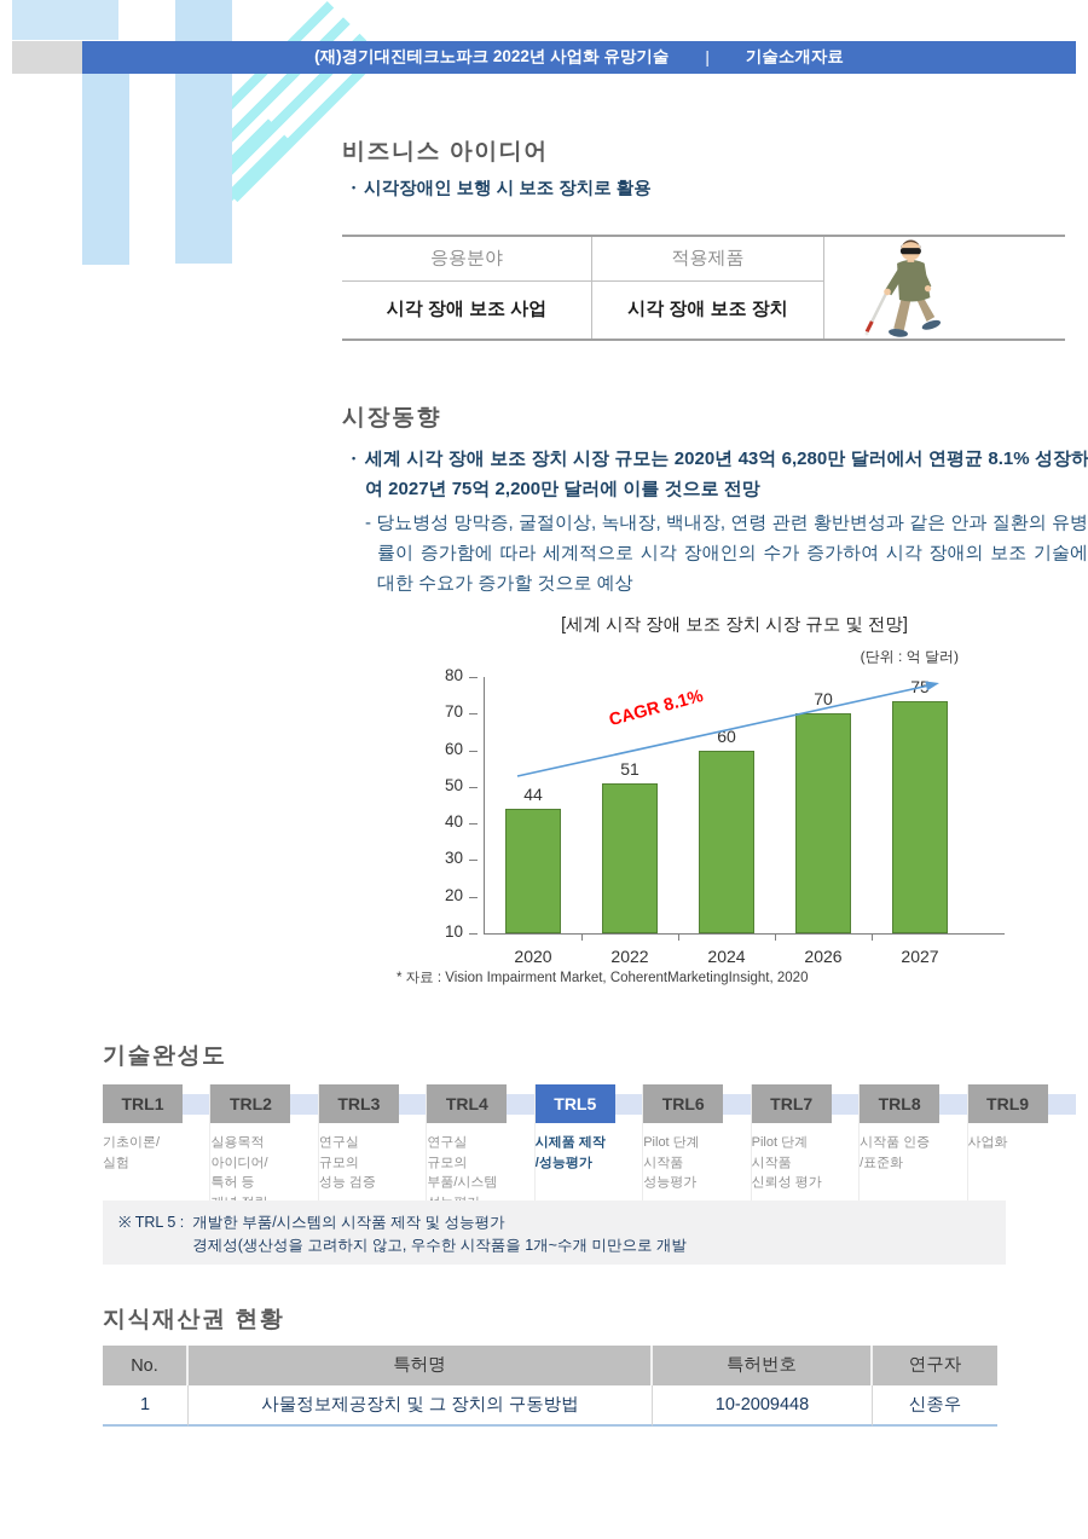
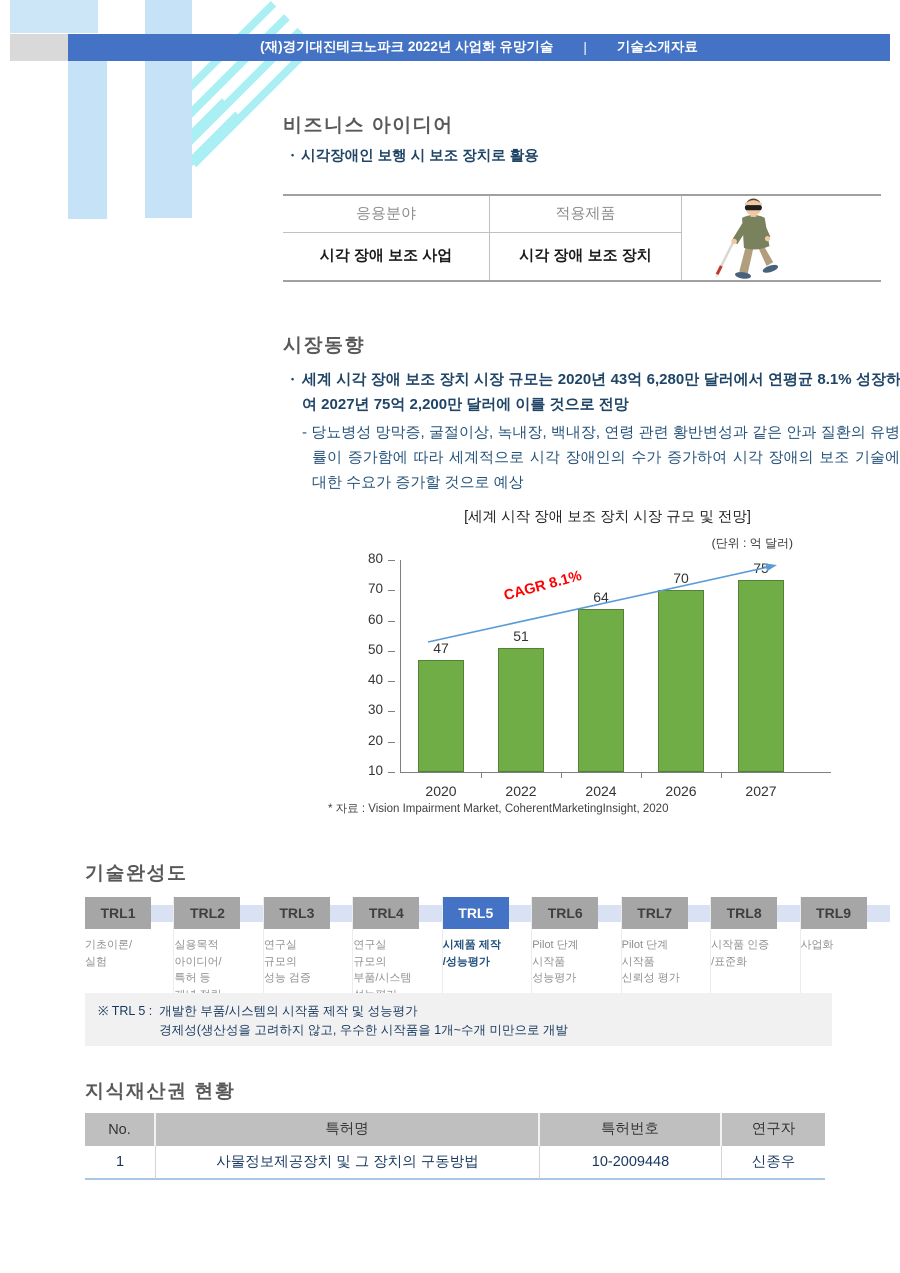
2020: 44 -> 47
2024: 60 -> 64
